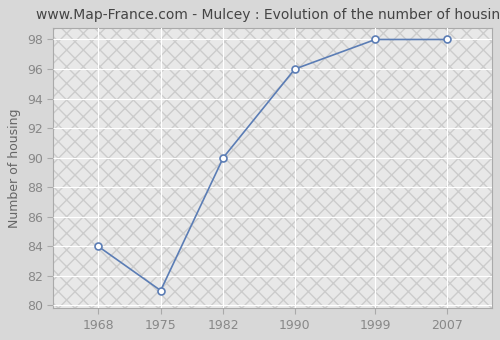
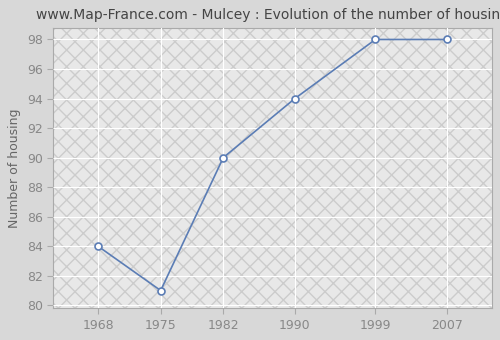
1990: 96 -> 94
